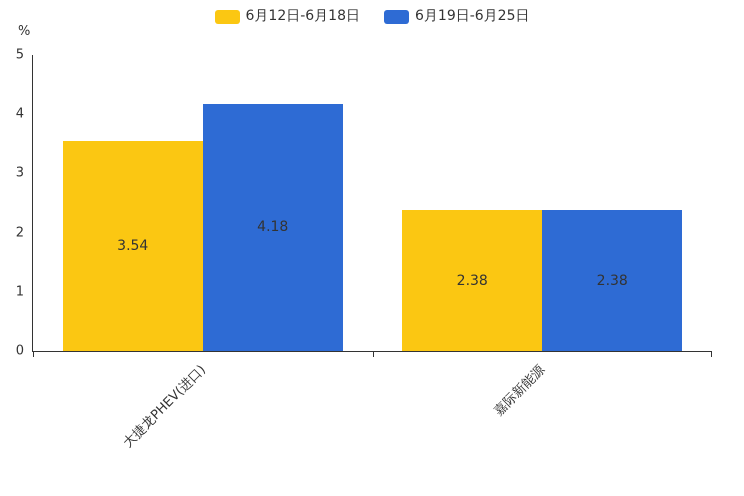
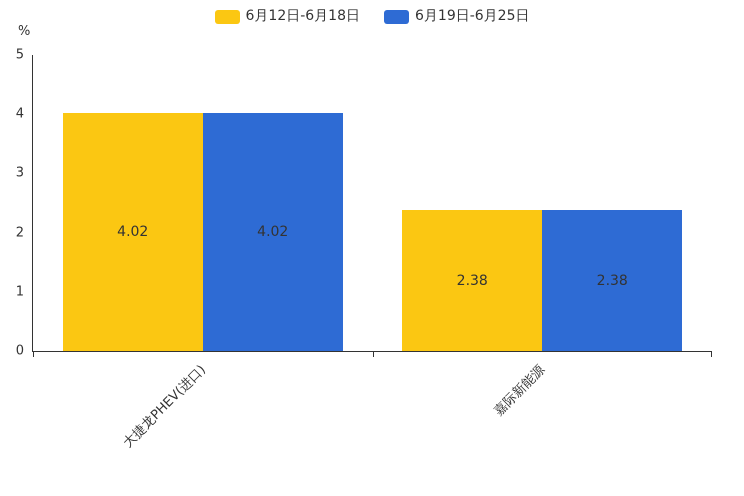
6月12日-6月18日/大捷龙PHEV(进口): 3.54 -> 4.02
6月19日-6月25日/大捷龙PHEV(进口): 4.18 -> 4.02
